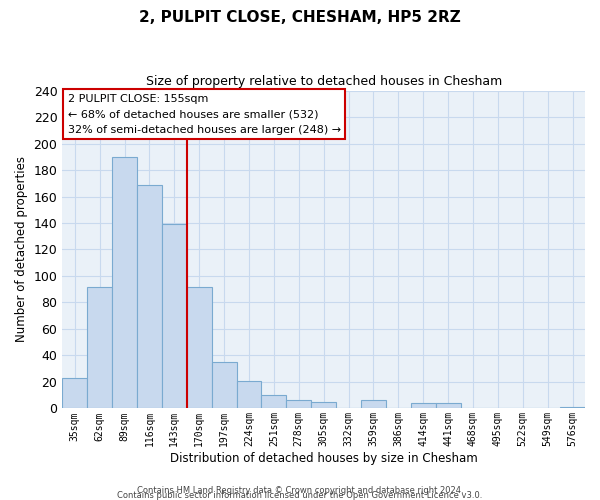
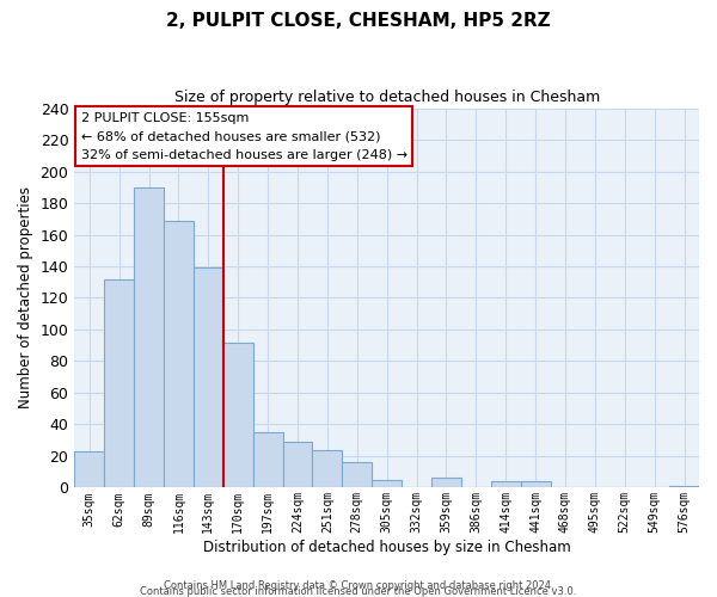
62sqm: 92 -> 132
224sqm: 21 -> 29
251sqm: 10 -> 24
278sqm: 6 -> 16
